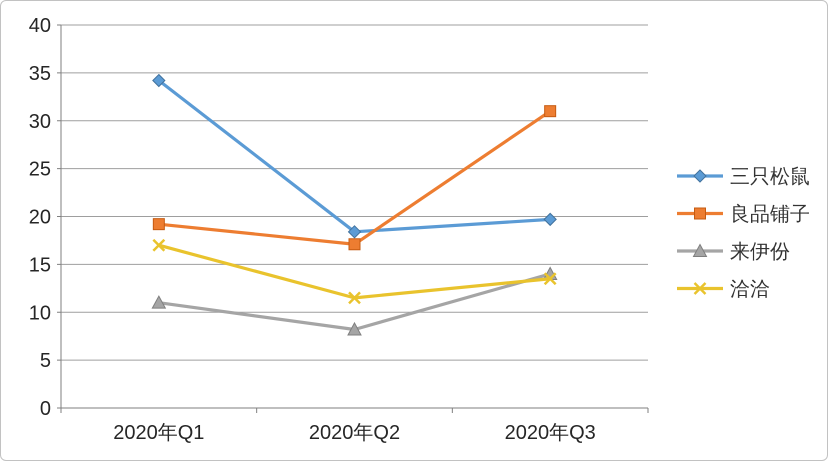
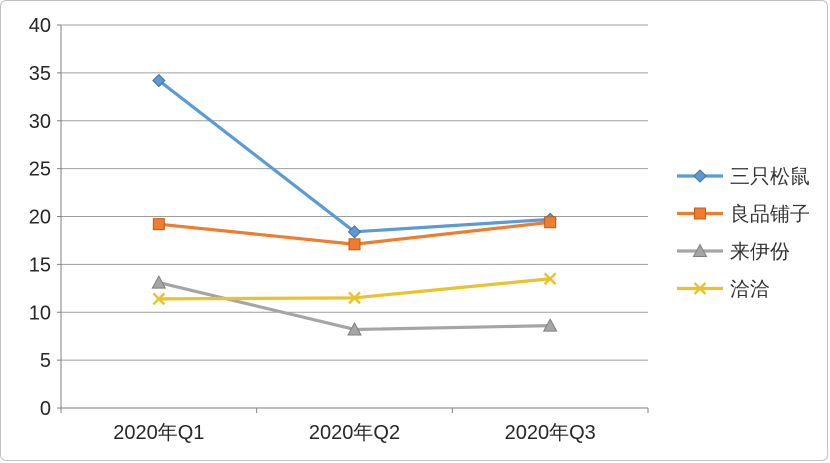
来伊份/2020年Q1: 11 -> 13
洽洽/2020年Q1: 17 -> 11
良品铺子/2020年Q3: 31 -> 19
来伊份/2020年Q3: 14 -> 9
